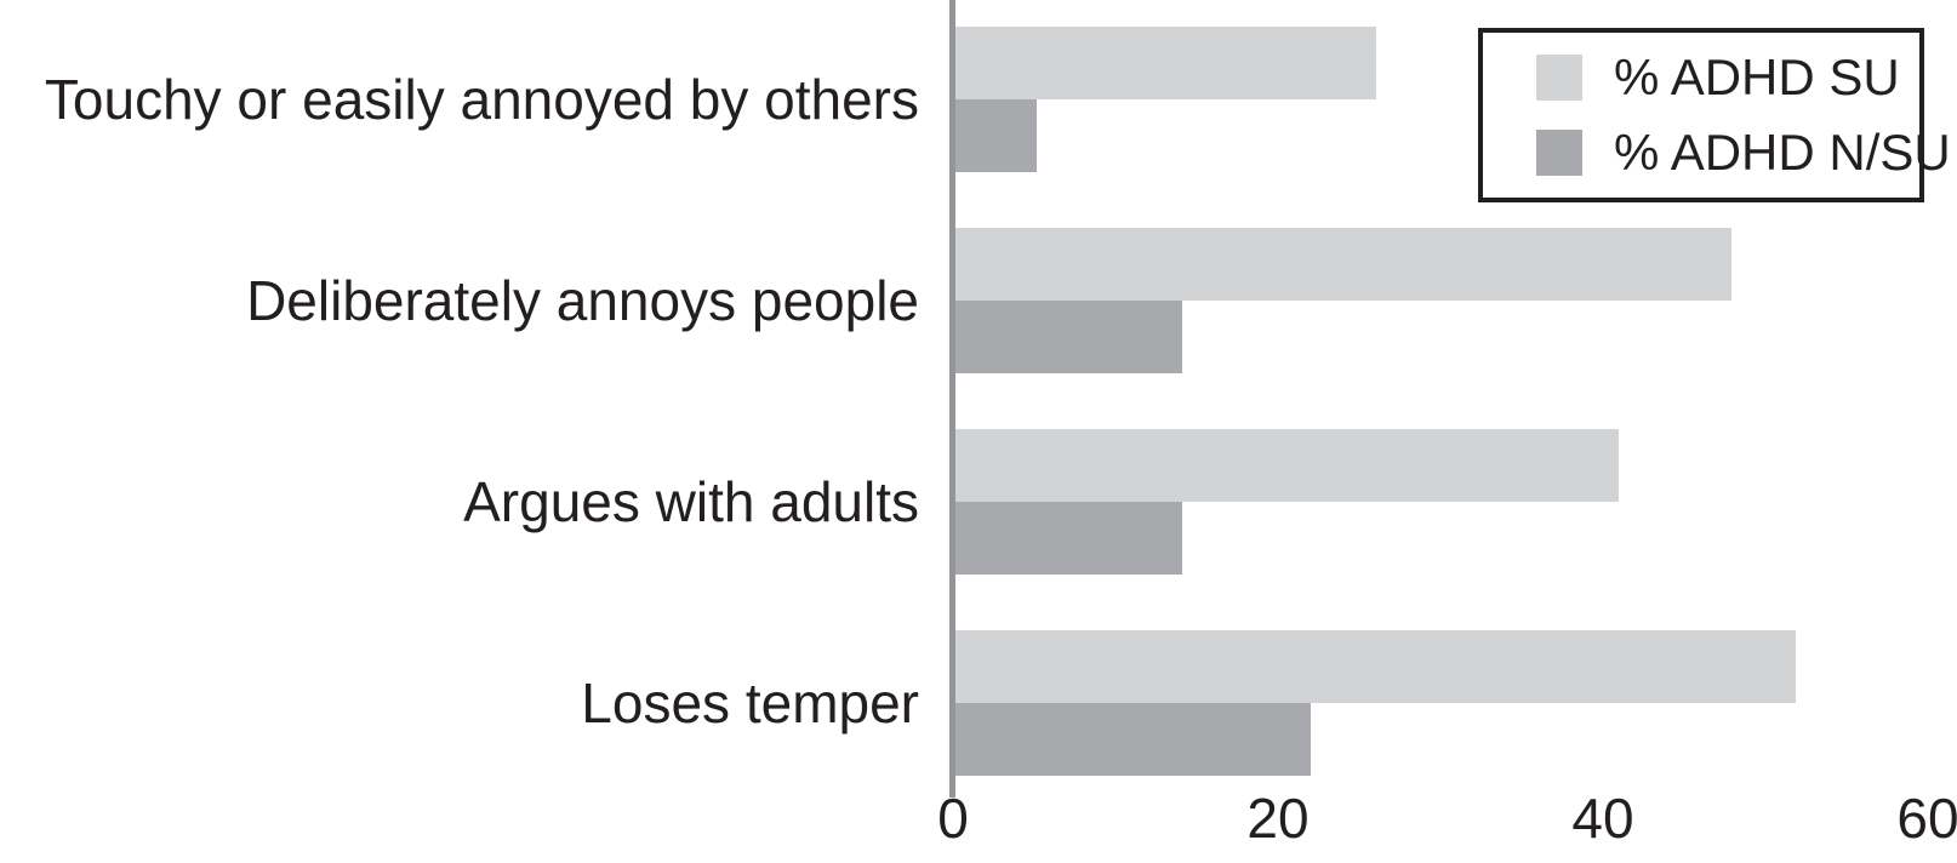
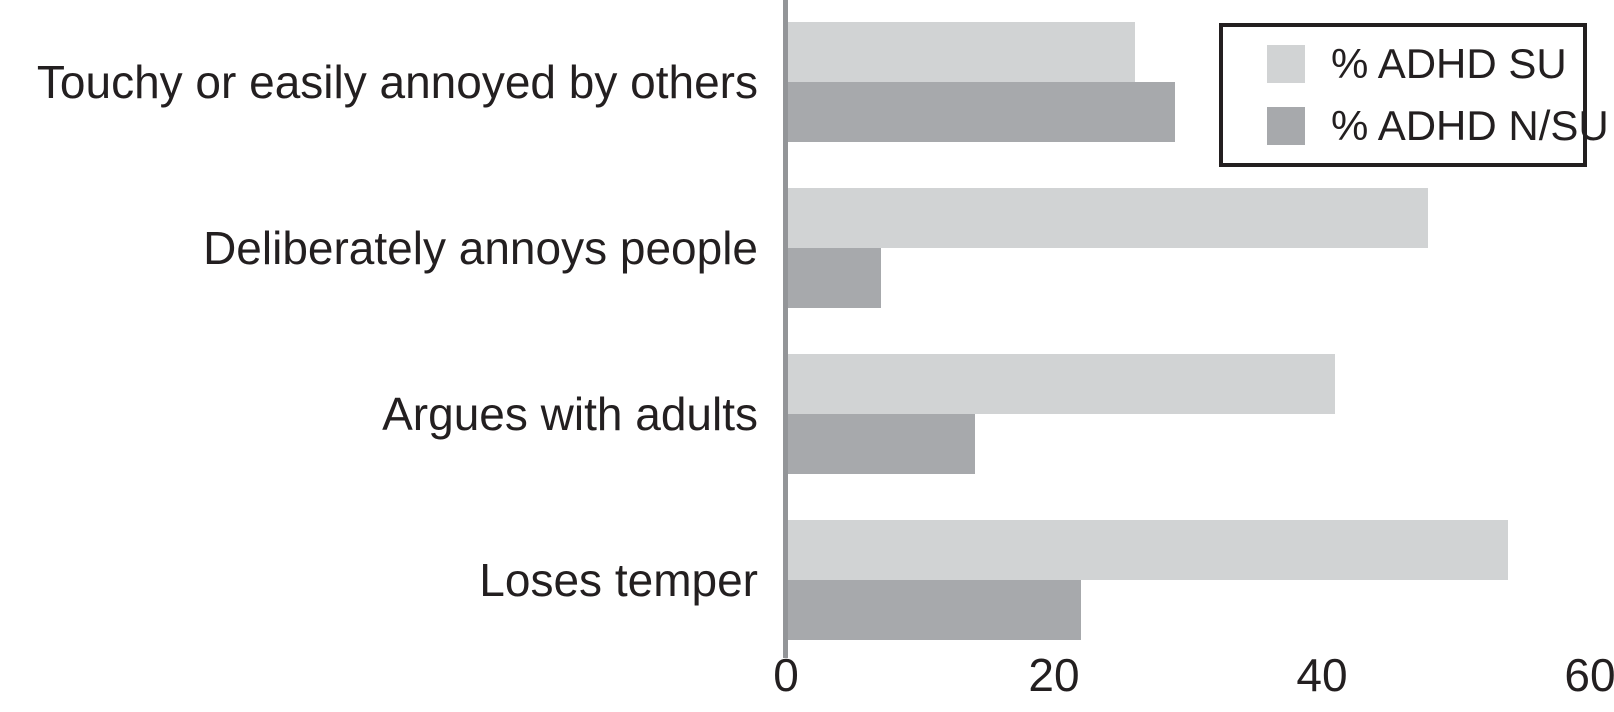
% ADHD N/SU/Touchy or easily annoyed by others: 5 -> 29
% ADHD N/SU/Deliberately annoys people: 14 -> 7
% ADHD SU/Loses temper: 52 -> 54
